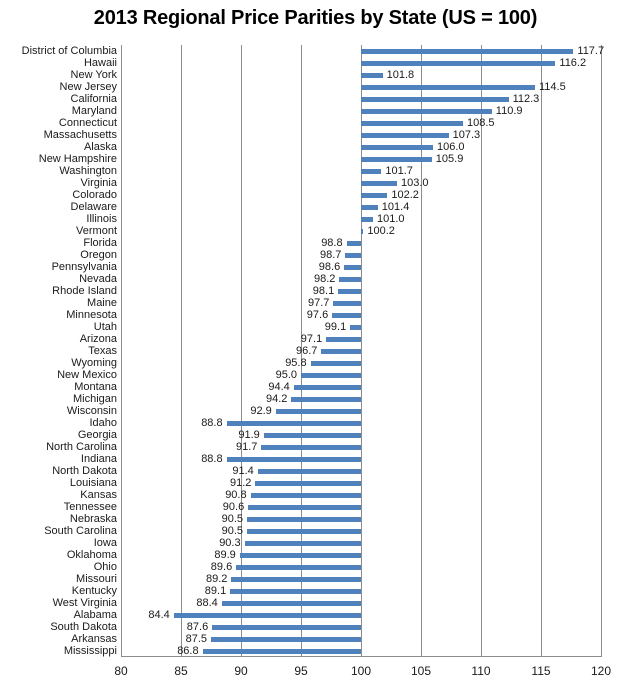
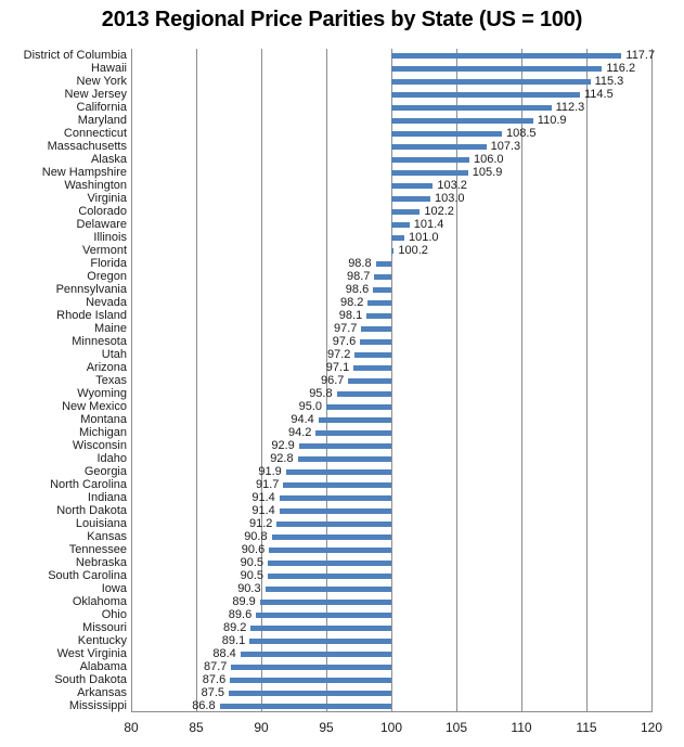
New York: 101.8 -> 115.3
Washington: 101.7 -> 103.2
Utah: 99.1 -> 97.2
Idaho: 88.8 -> 92.8
Indiana: 88.8 -> 91.4
Alabama: 84.4 -> 87.7
